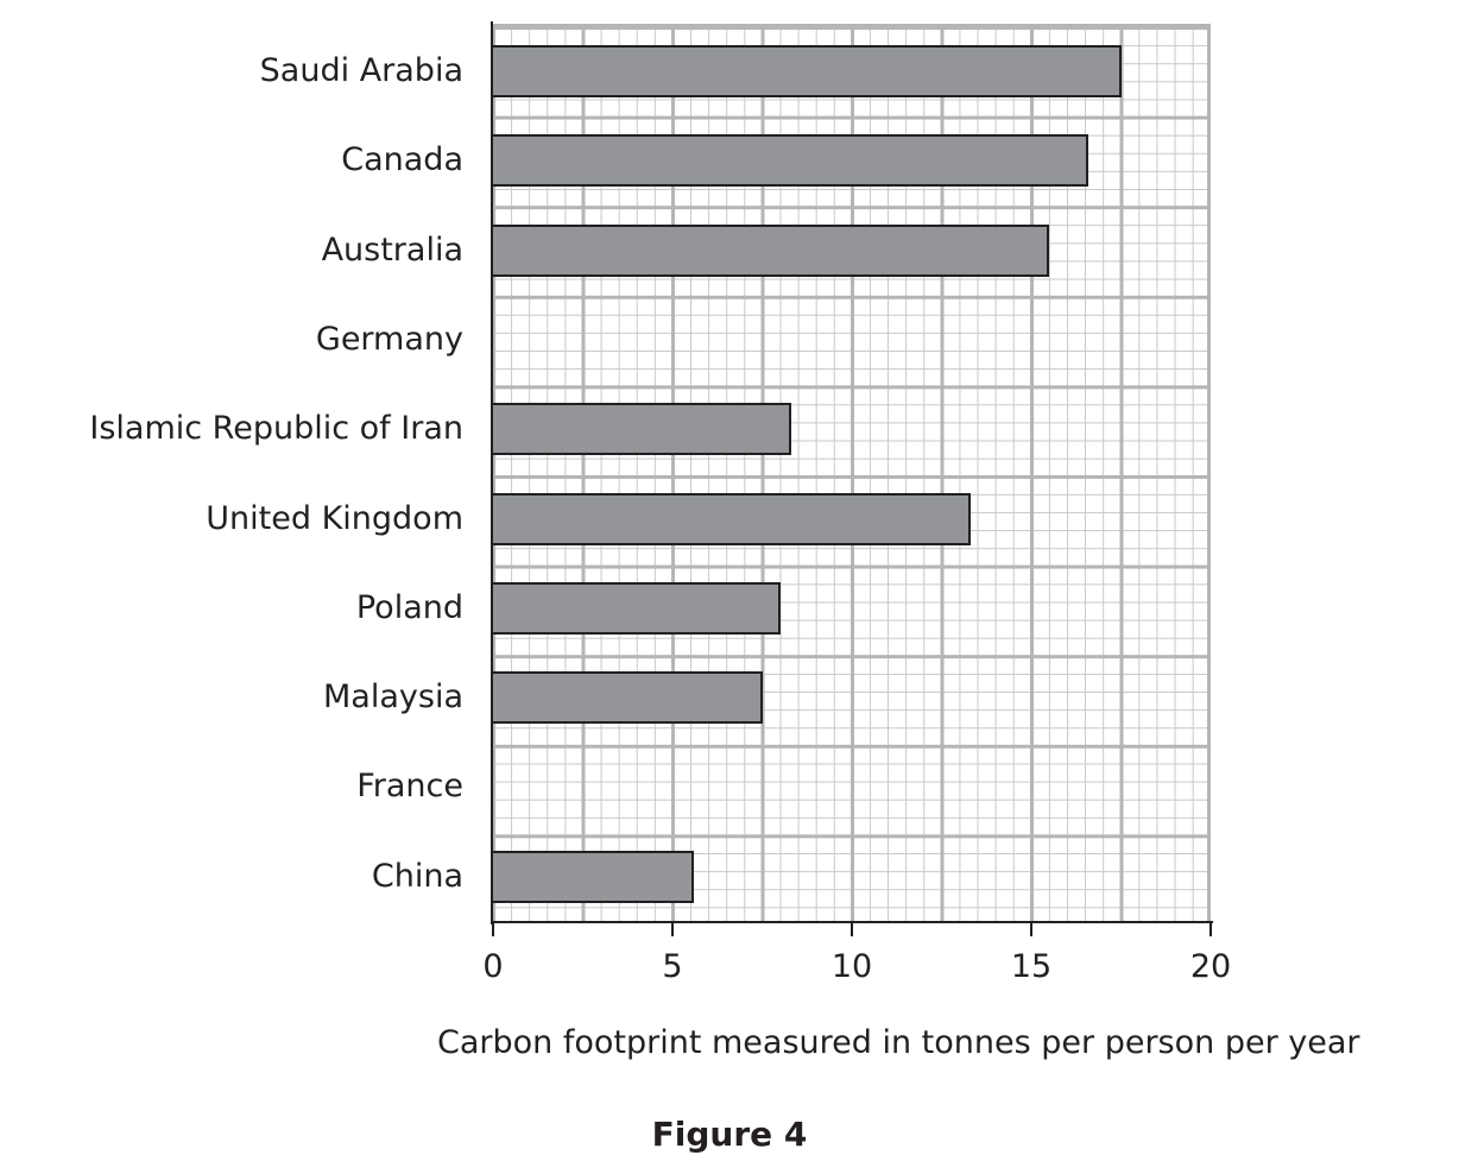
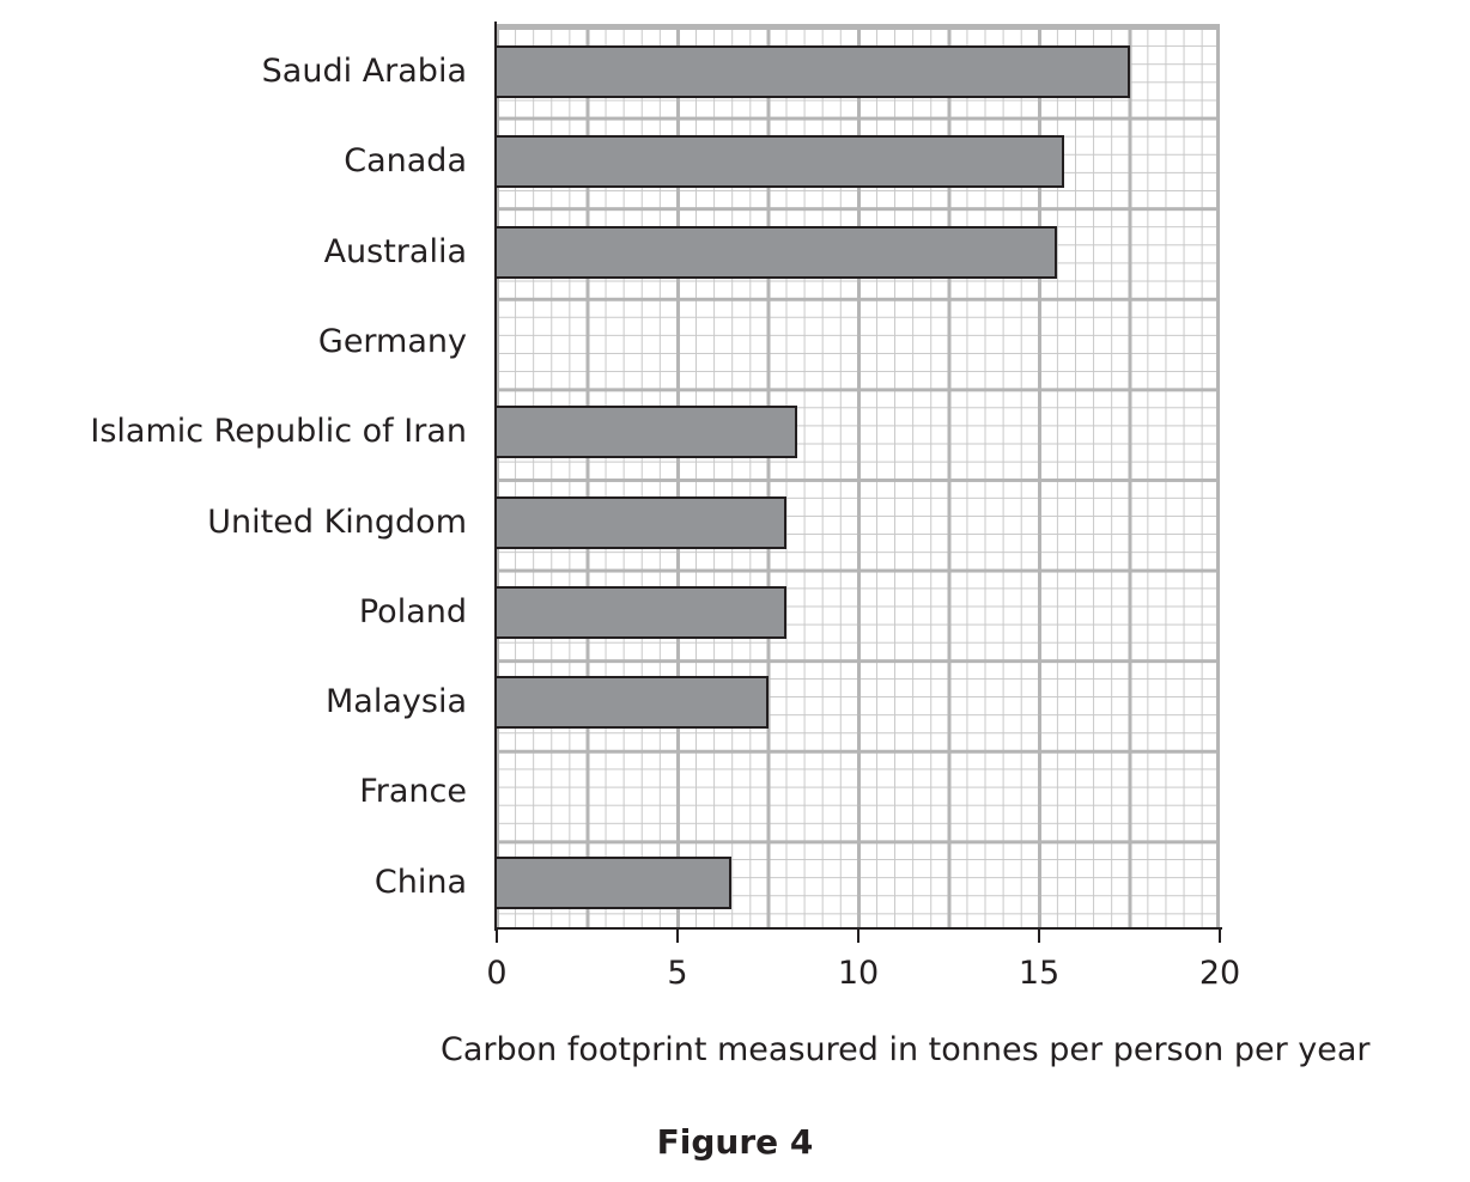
Canada: 16.6 -> 15.7
United Kingdom: 13.3 -> 8.0
China: 5.6 -> 6.5
